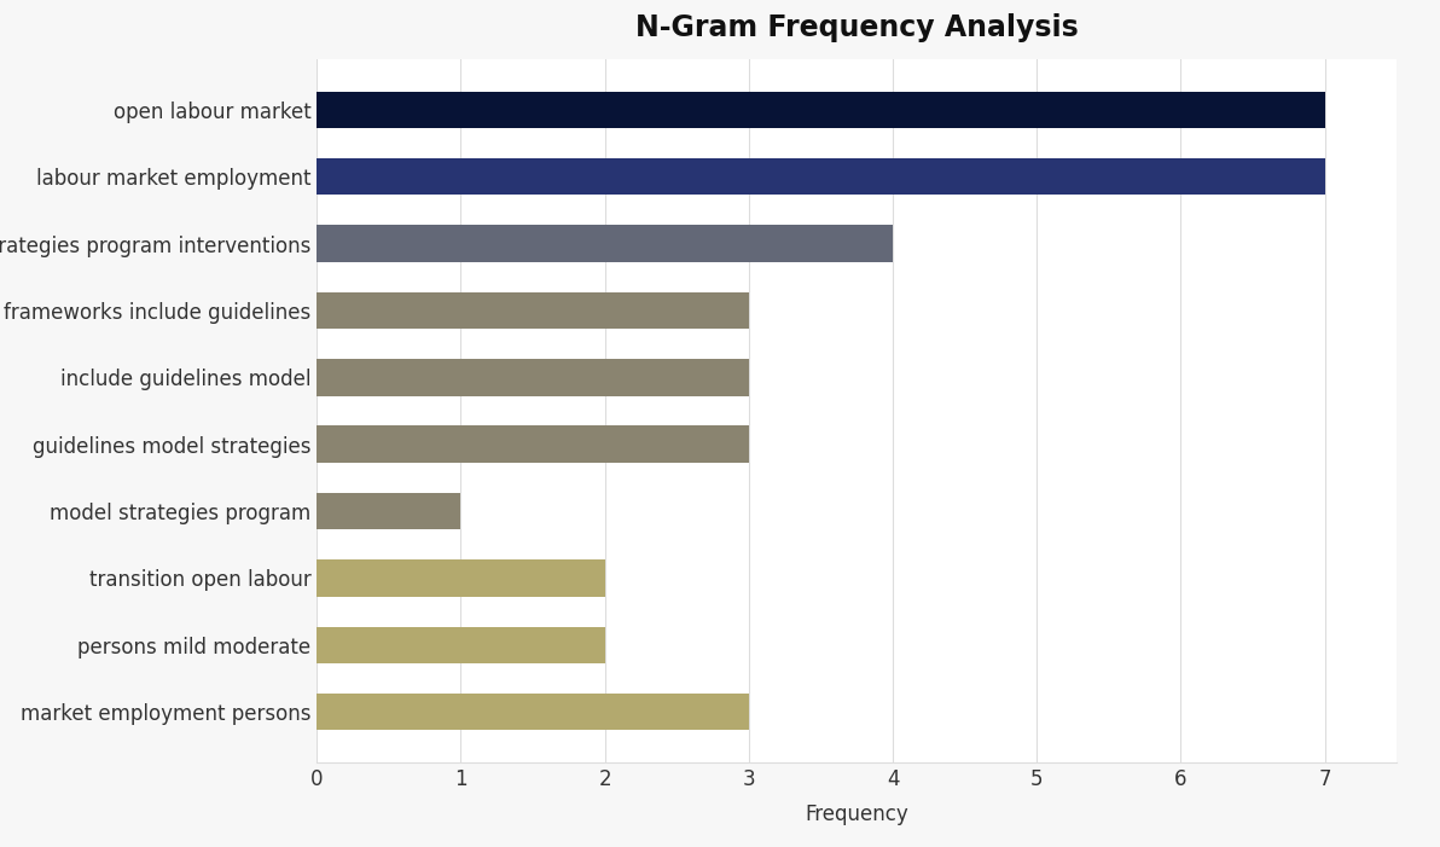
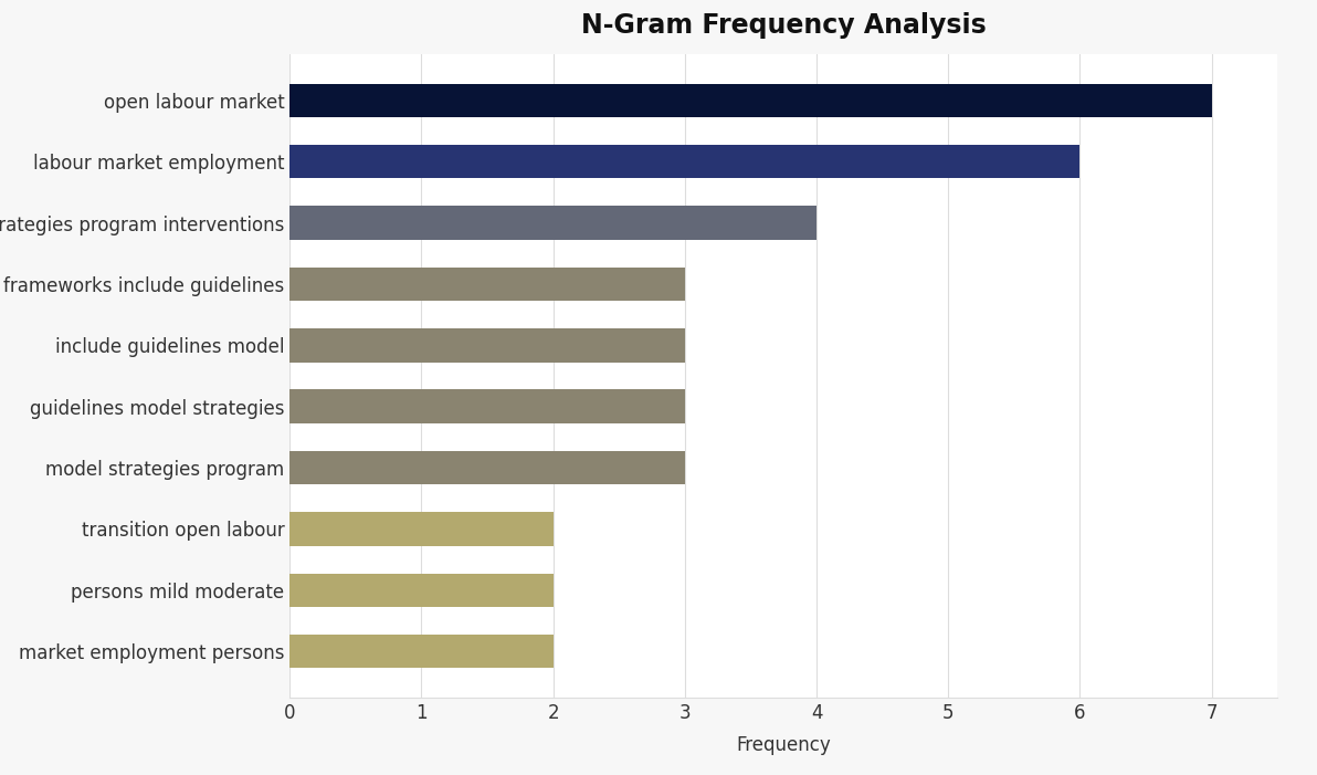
labour market employment: 7 -> 6
model strategies program: 1 -> 3
market employment persons: 3 -> 2
